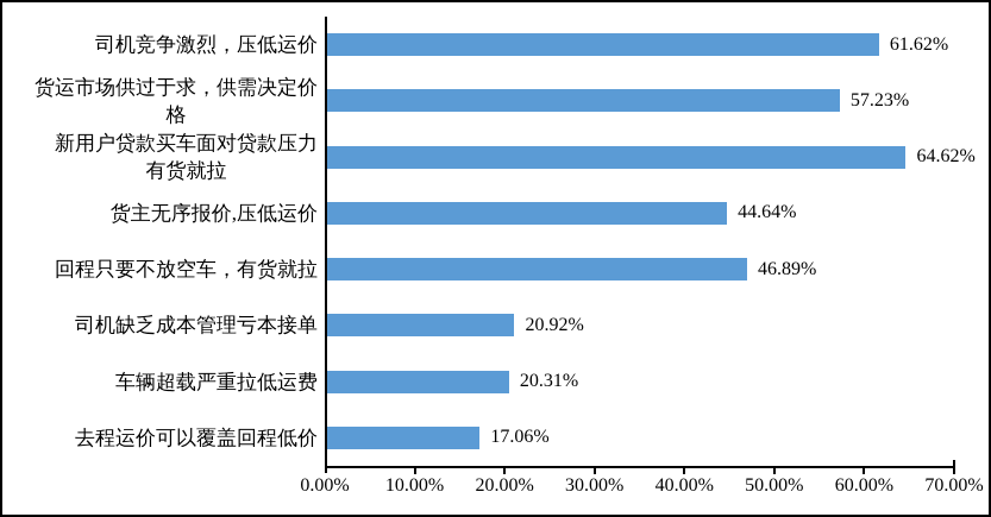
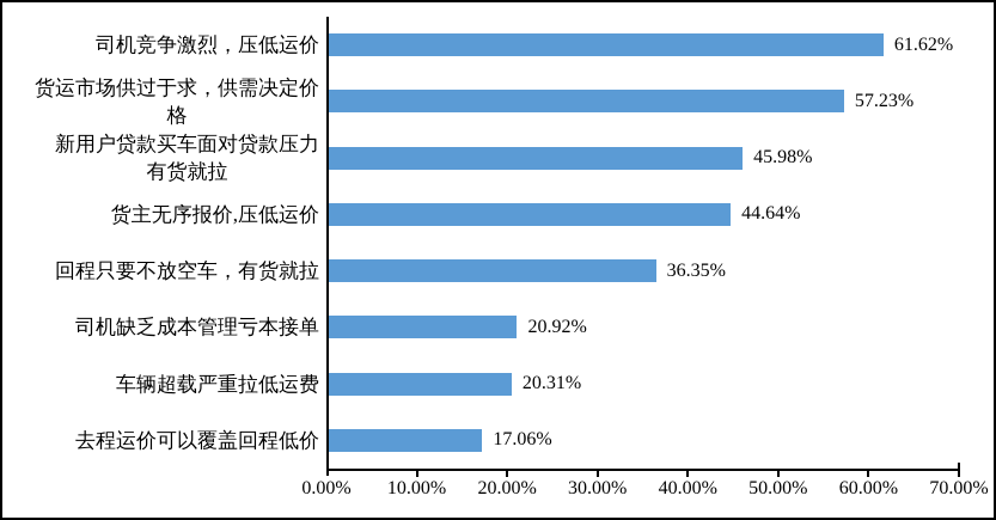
新用户贷款买车面对贷款压力 有货就拉: 64.62% -> 45.98%
回程只要不放空车，有货就拉: 46.89% -> 36.35%
